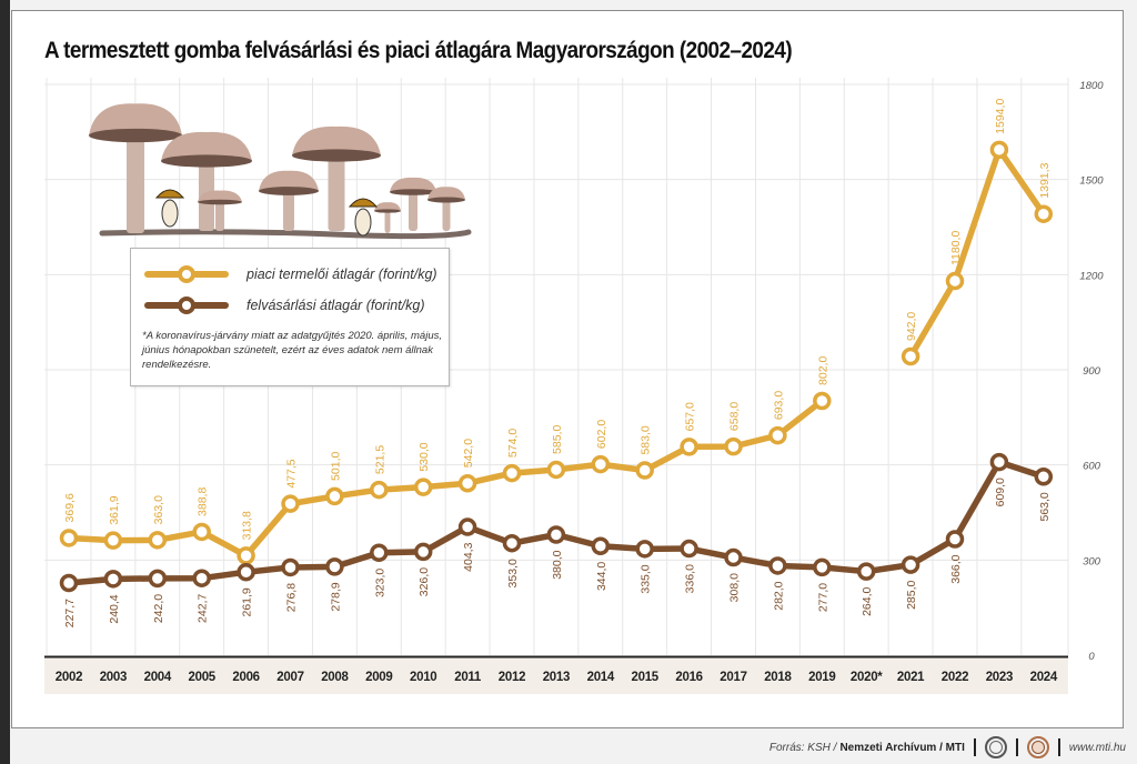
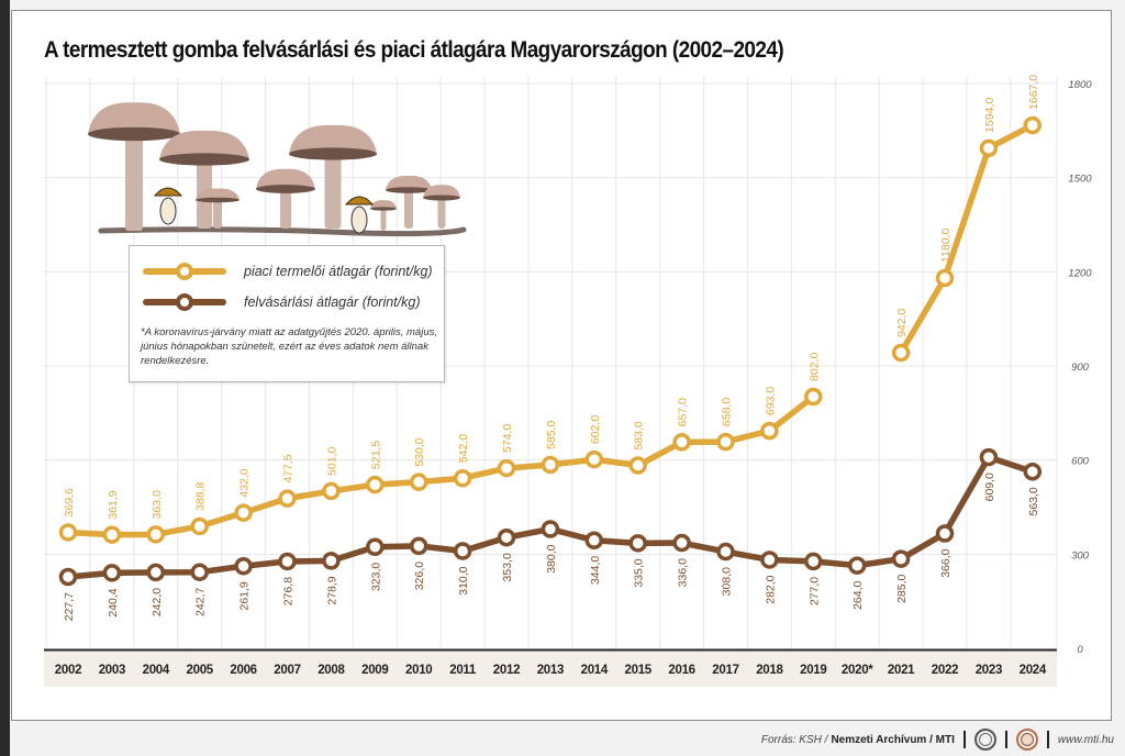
piaci termelői átlagár (forint/kg)/2006: 313,8 -> 432,0
felvásárlási átlagár (forint/kg)/2011: 404,3 -> 310,0
piaci termelői átlagár (forint/kg)/2024: 1391,3 -> 1667,0
